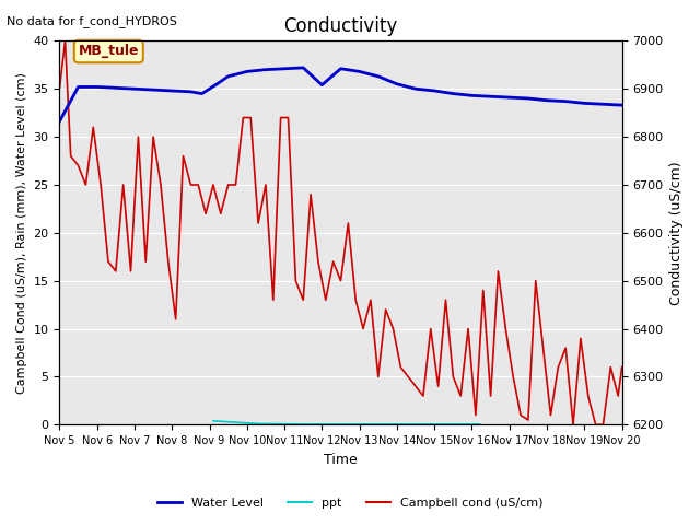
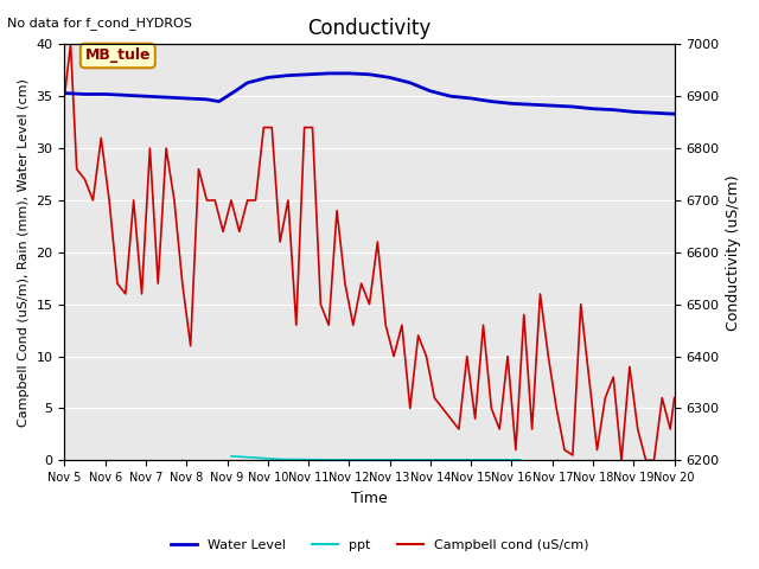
Water Level/Nov 5: 31.6 -> 35.3
Water Level/Nov 12: 35.4 -> 37.2
